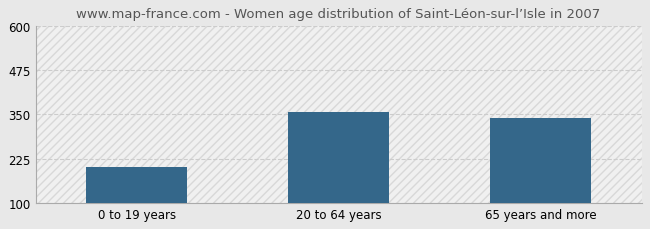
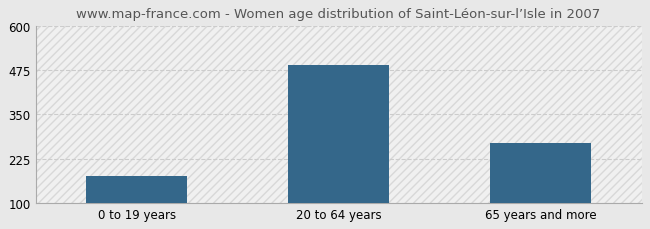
0 to 19 years: 200 -> 175
20 to 64 years: 355 -> 490
65 years and more: 340 -> 270
